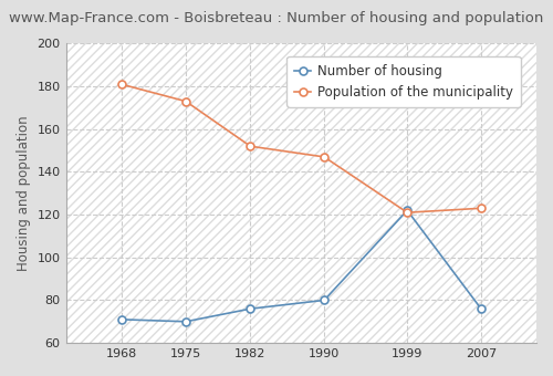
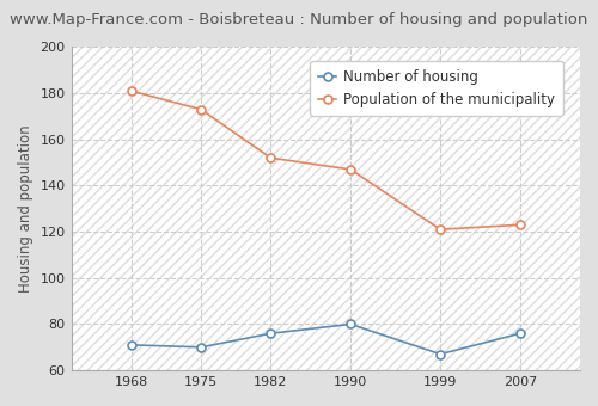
Number of housing/1999: 122 -> 67
